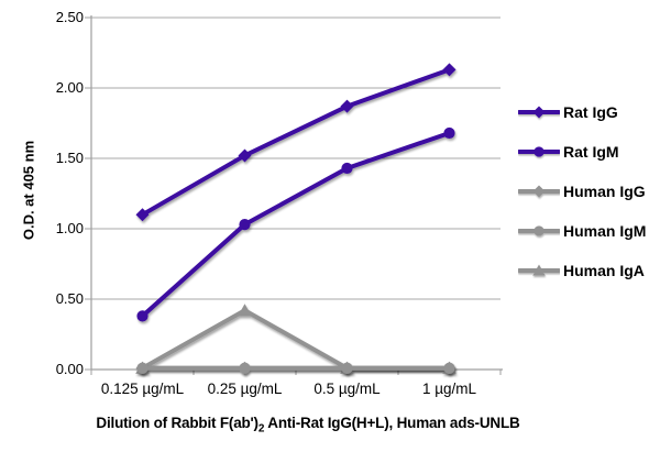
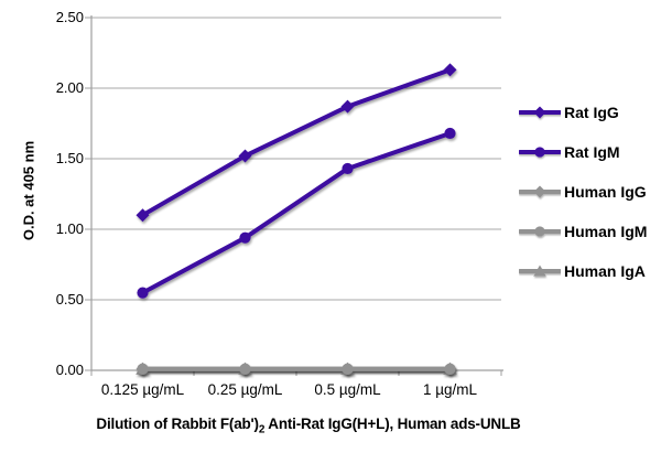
Rat IgM/0.125 µg/mL: 0.38 -> 0.55
Rat IgM/0.25 µg/mL: 1.03 -> 0.94
Human IgA/0.25 µg/mL: 0.42 -> 0.01
